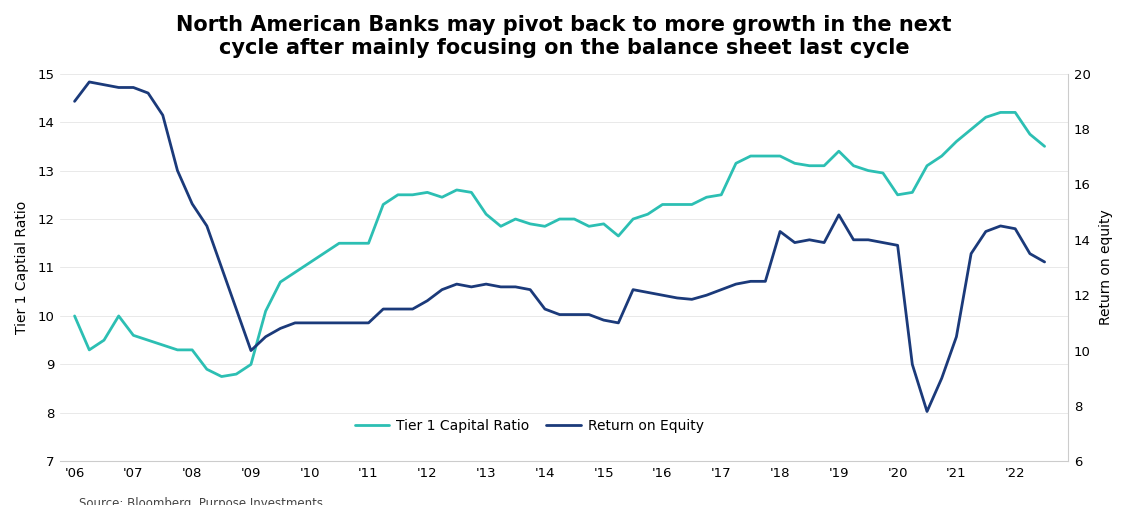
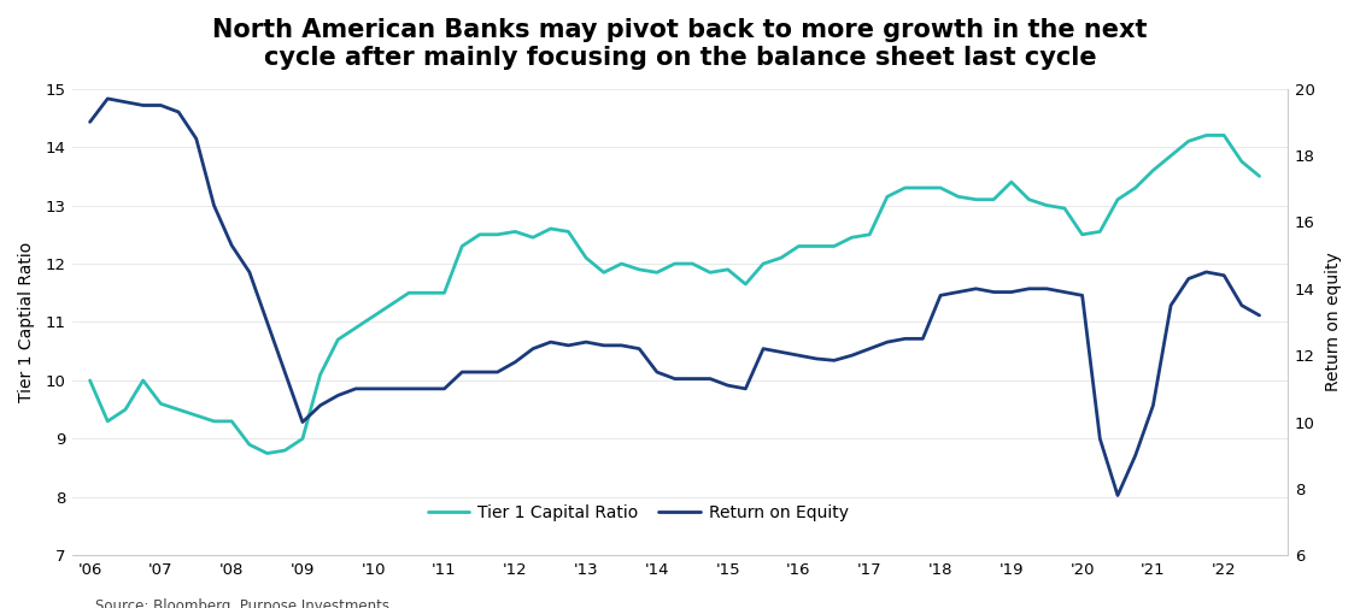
Return on Equity/'18: 14.30 -> 13.80
Return on Equity/'19: 14.90 -> 13.90
